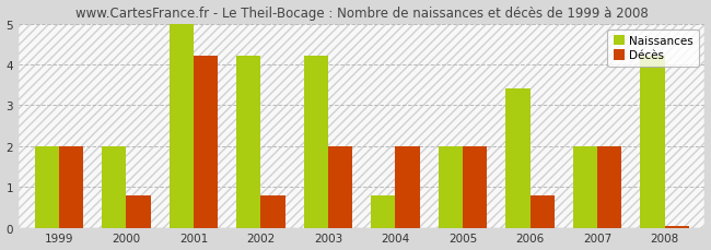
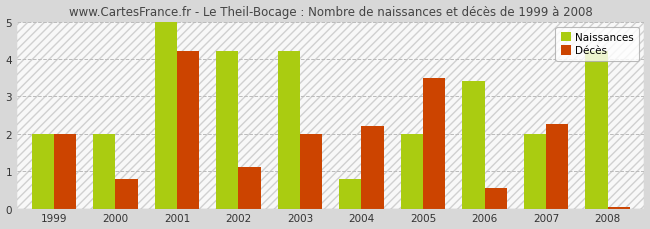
Décès/2002: 0.80 -> 1.10
Décès/2004: 2.00 -> 2.20
Décès/2005: 2.00 -> 3.50
Décès/2006: 0.80 -> 0.55
Décès/2007: 2.00 -> 2.25
